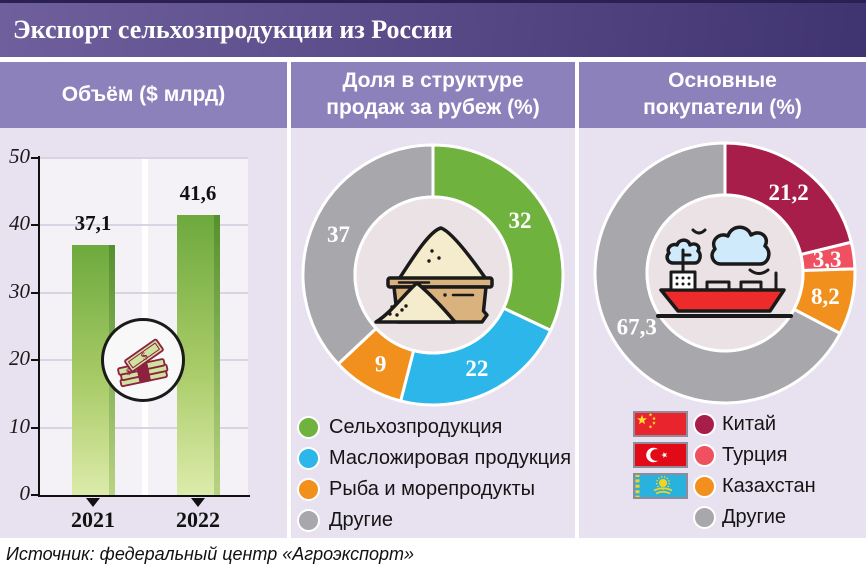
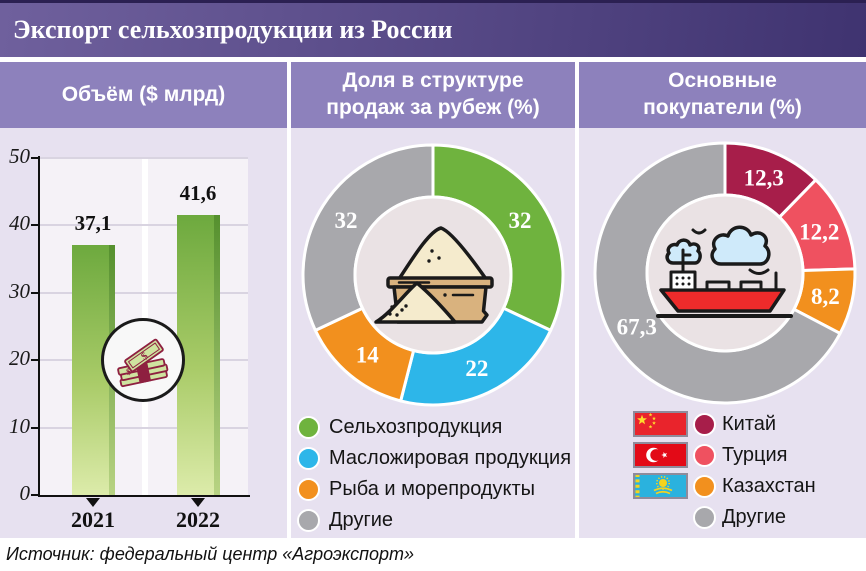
Доля в структуре продаж за рубеж (%)/Рыба и морепродукты: 9 -> 14
Доля в структуре продаж за рубеж (%)/Другие: 37 -> 32
Основные покупатели (%)/Китай: 21,2 -> 12,3
Основные покупатели (%)/Турция: 3,3 -> 12,2
